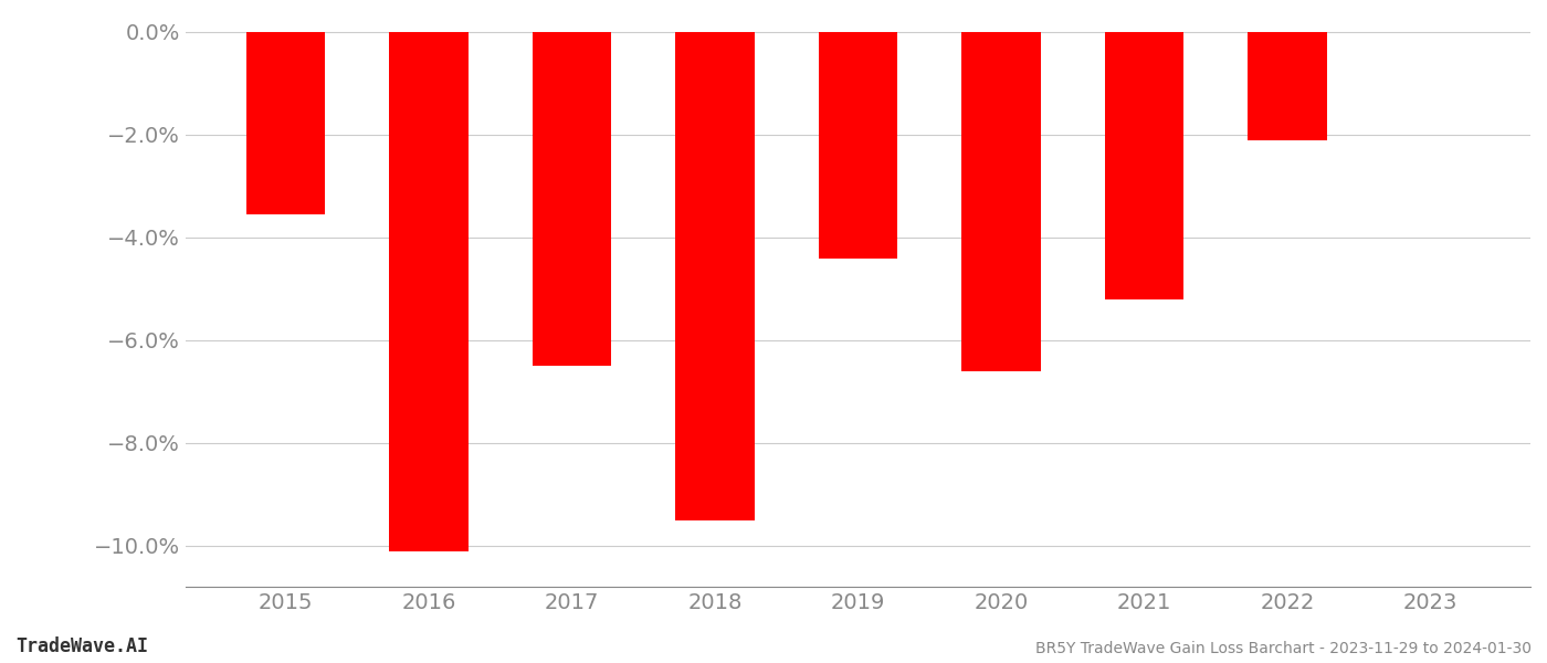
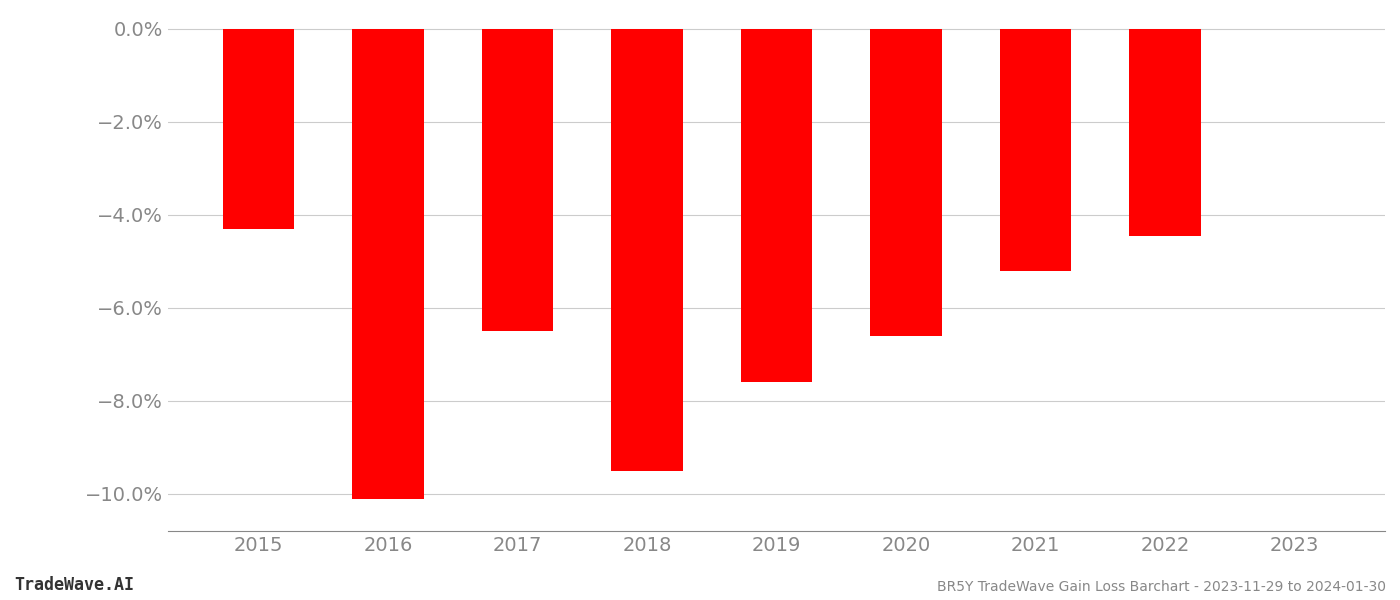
2015: -3.55% -> -4.30%
2019: -4.40% -> -7.60%
2022: -2.10% -> -4.45%
